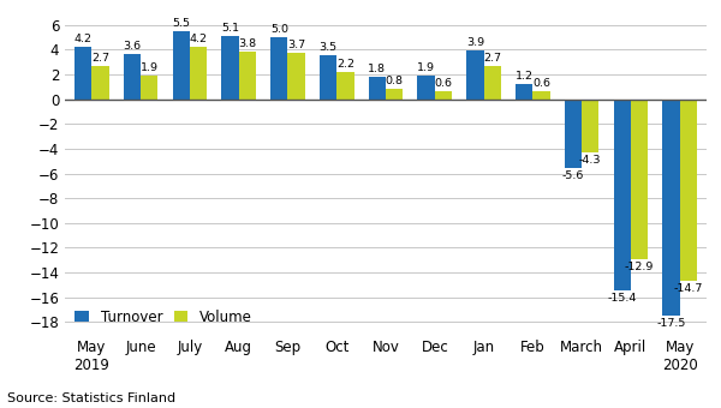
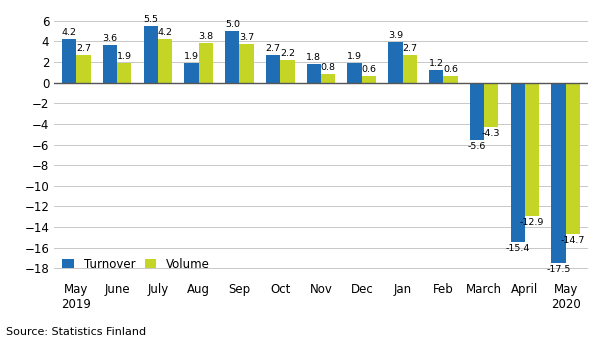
Turnover/Aug: 5.1 -> 1.9
Turnover/Oct: 3.5 -> 2.7
